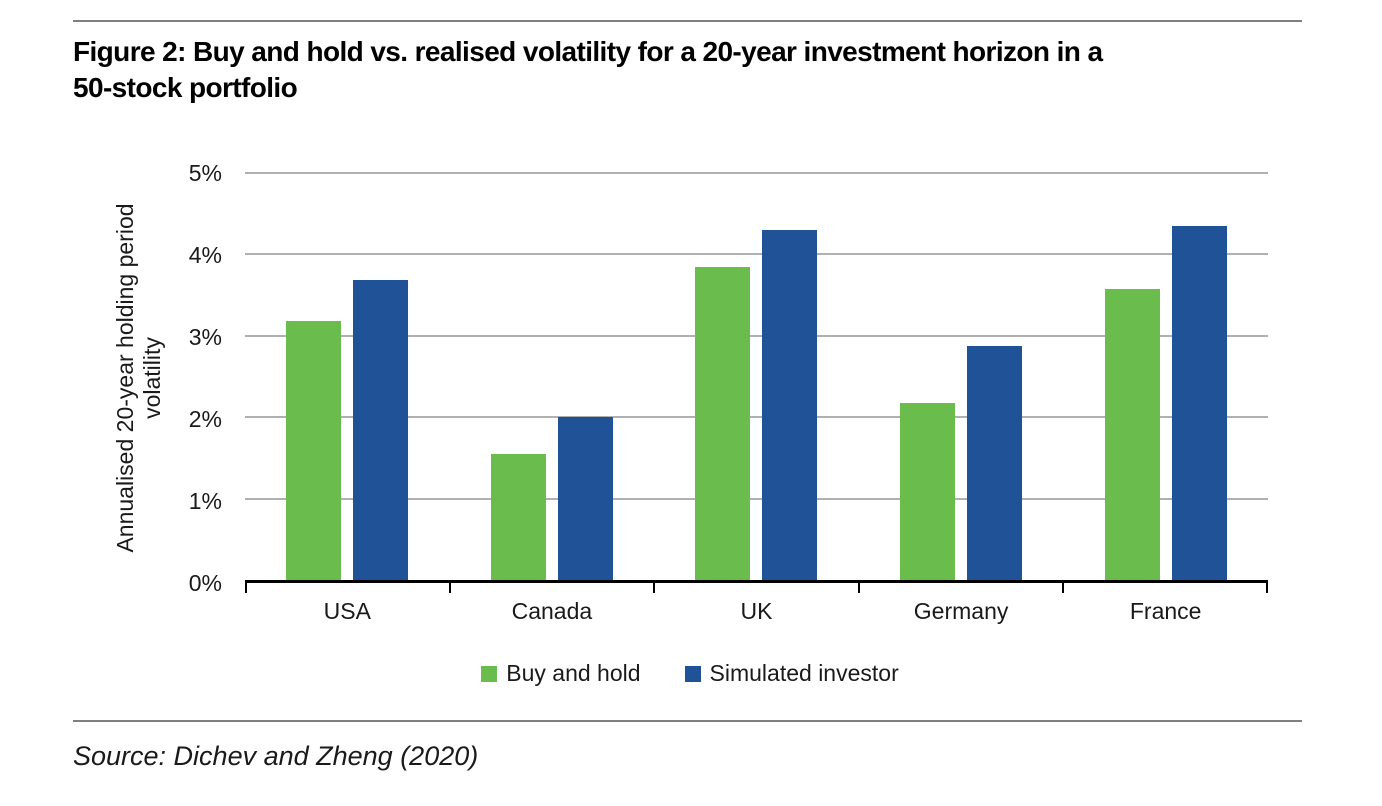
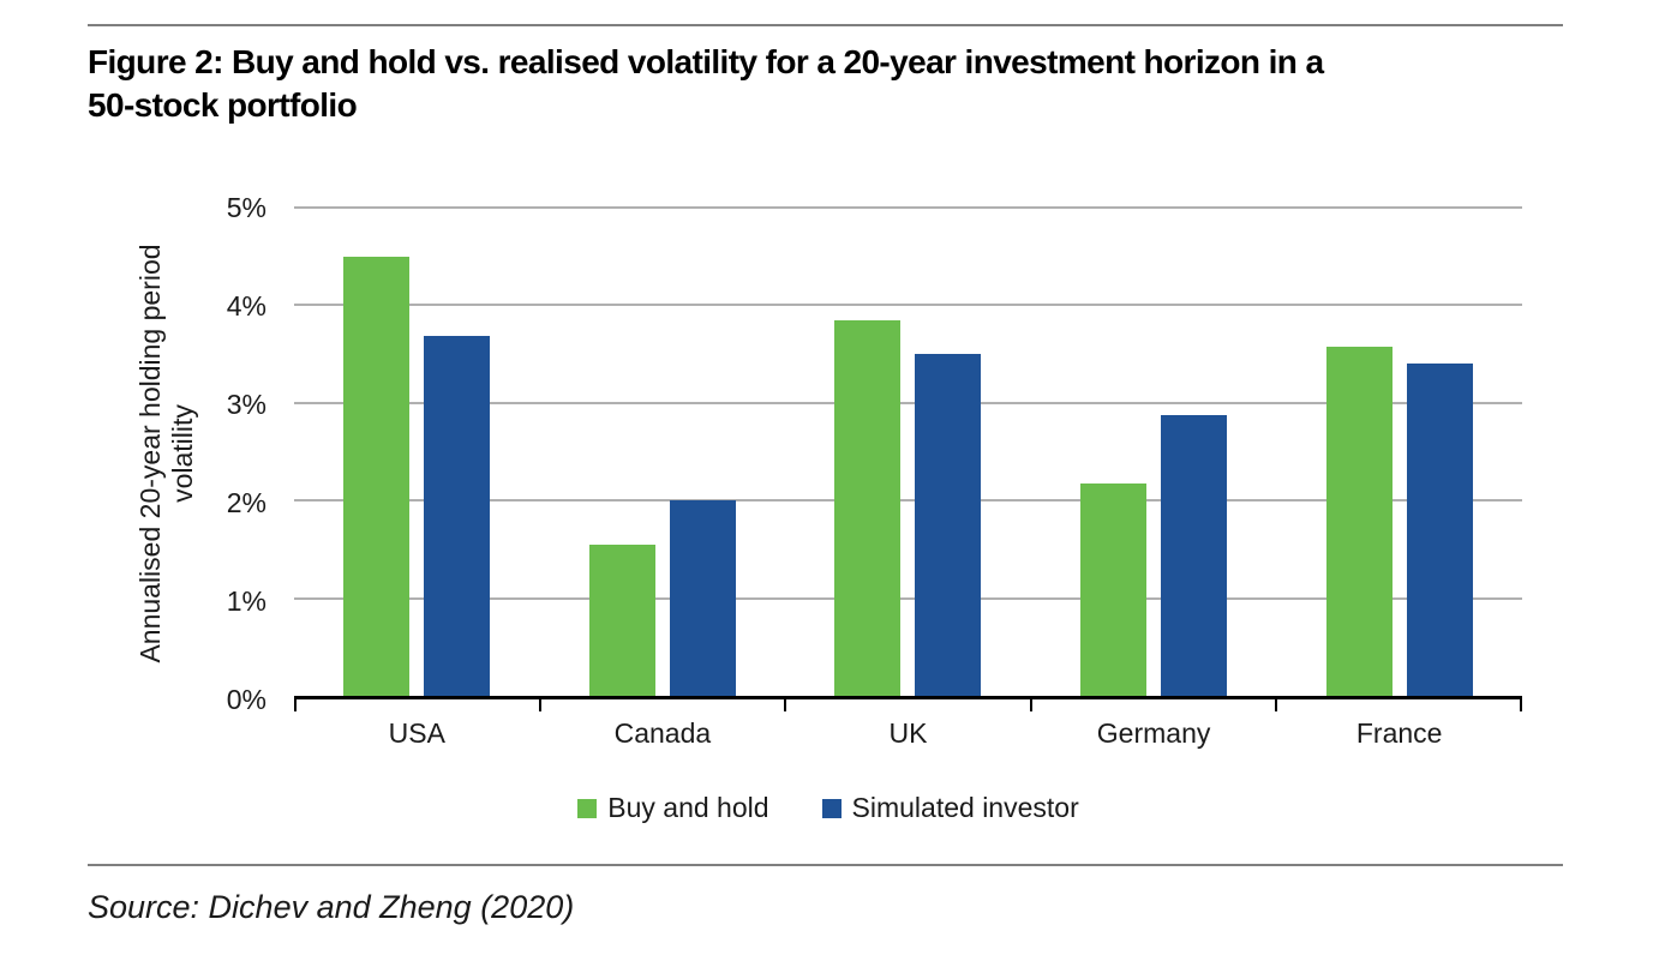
Buy and hold/USA: 3.2% -> 4.5%
Simulated investor/UK: 4.3% -> 3.5%
Simulated investor/France: 4.3% -> 3.4%
